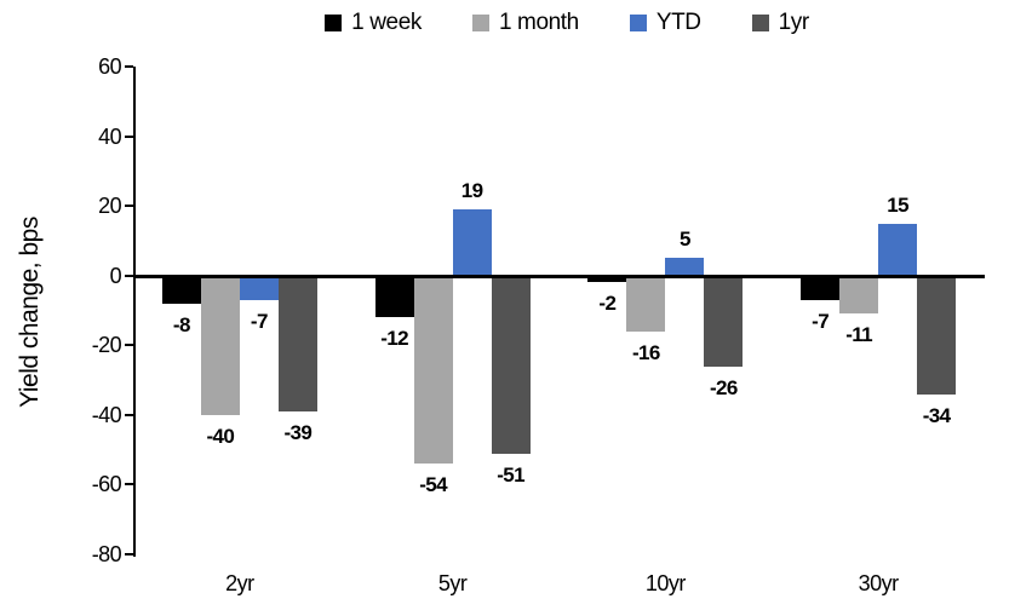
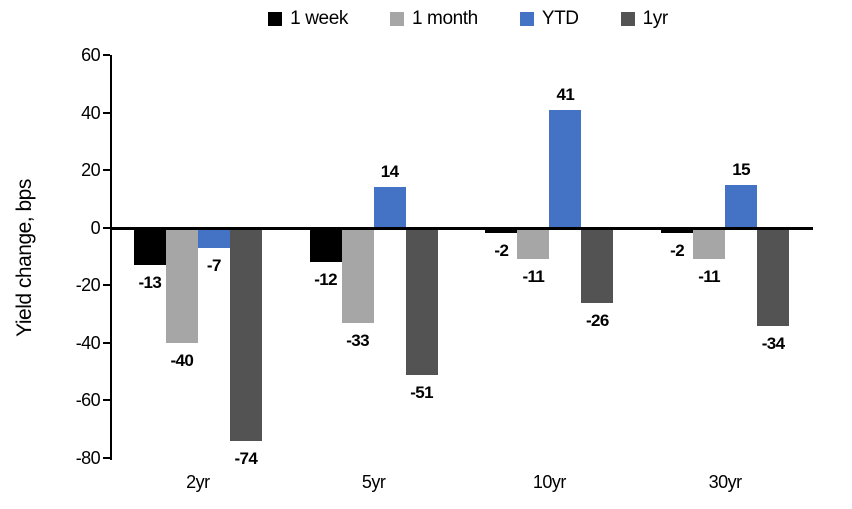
1 week/2yr: -8 -> -13
1yr/2yr: -39 -> -74
1 month/5yr: -54 -> -33
YTD/5yr: 19 -> 14
1 month/10yr: -16 -> -11
YTD/10yr: 5 -> 41
1 week/30yr: -7 -> -2
